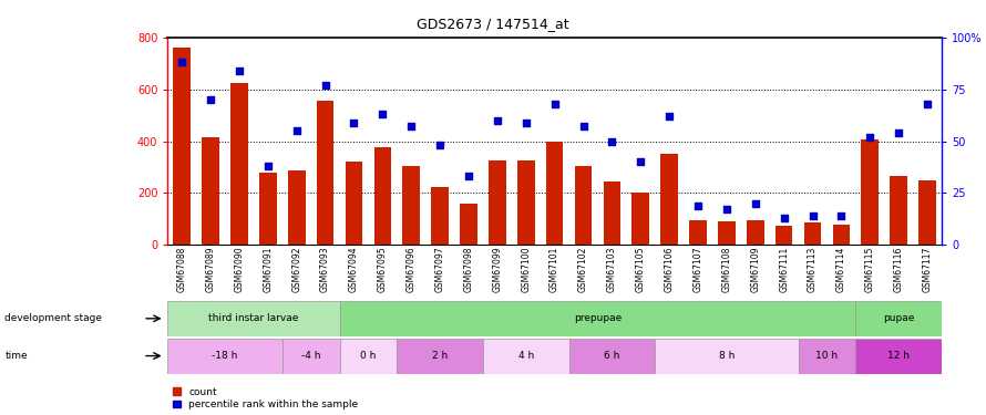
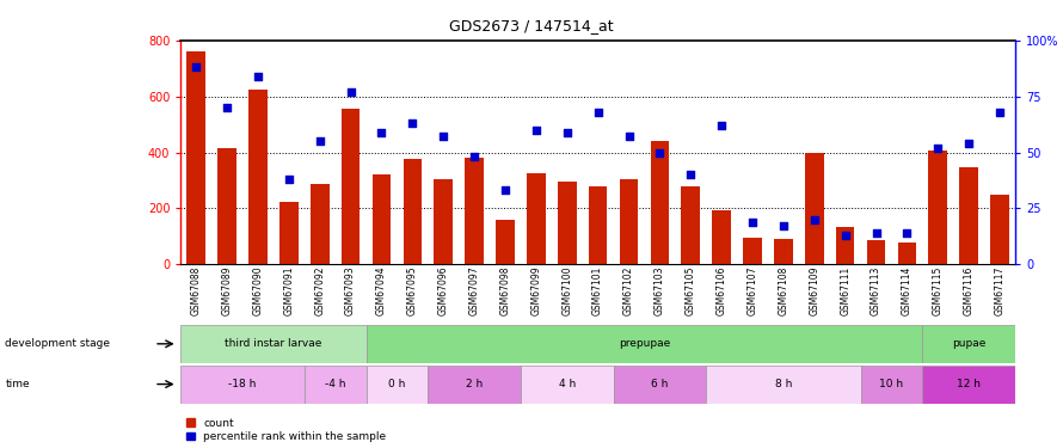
count/GSM67091: 280 -> 225
count/GSM67097: 225 -> 380
count/GSM67100: 325 -> 295
count/GSM67101: 400 -> 280
count/GSM67103: 245 -> 440
count/GSM67105: 200 -> 280
count/GSM67106: 350 -> 195
count/GSM67109: 95 -> 400
count/GSM67111: 75 -> 135
count/GSM67116: 265 -> 345
